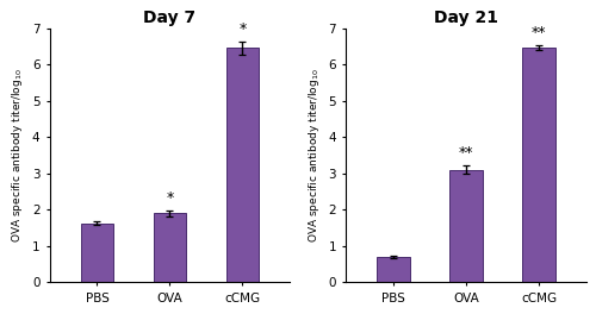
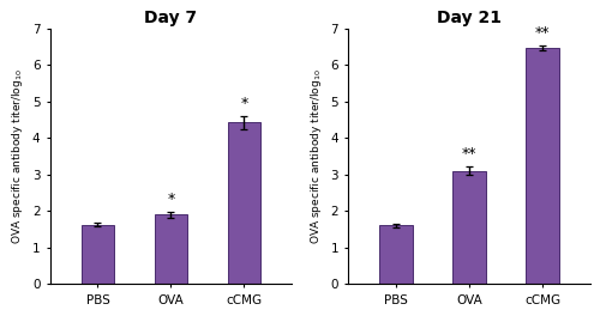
Day 7/cCMG: 6.45 -> 4.43
Day 21/PBS: 0.70 -> 1.60
